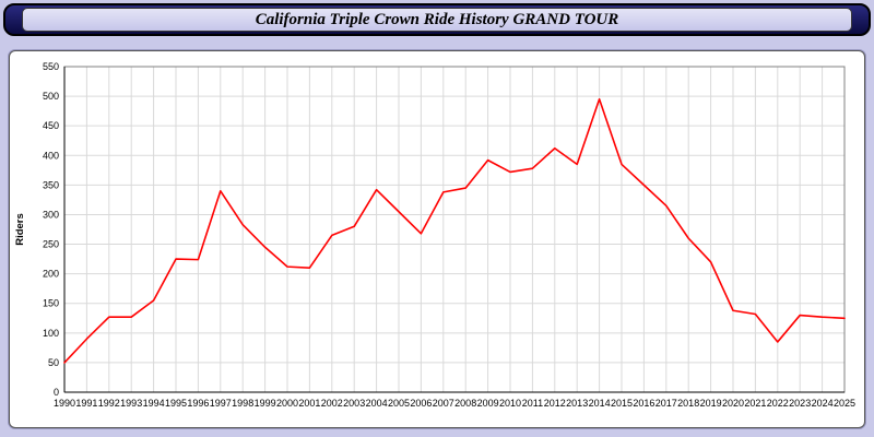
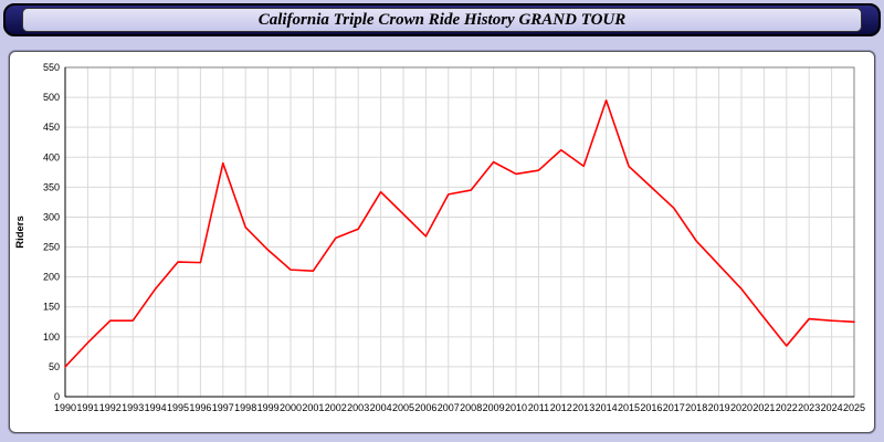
1994: 160 -> 180
1997: 340 -> 390
2020: 140 -> 180
